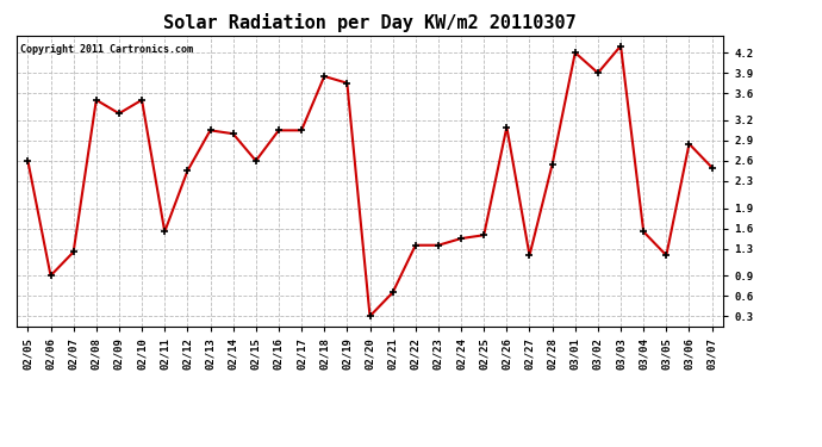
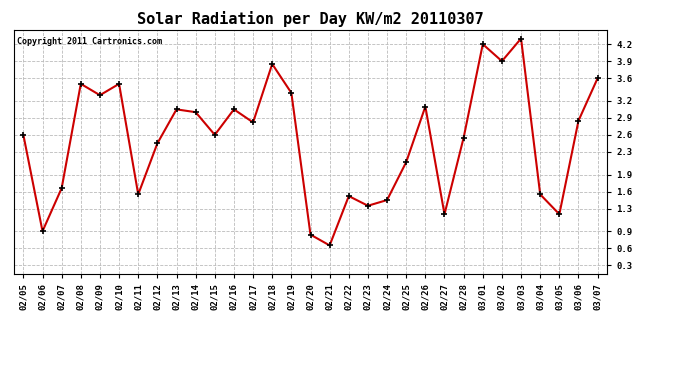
02/07: 1.25 -> 1.66
02/17: 3.05 -> 2.82
02/19: 3.75 -> 3.34
02/20: 0.30 -> 0.84
02/22: 1.35 -> 1.52
02/25: 1.50 -> 2.12
03/07: 2.50 -> 3.60
